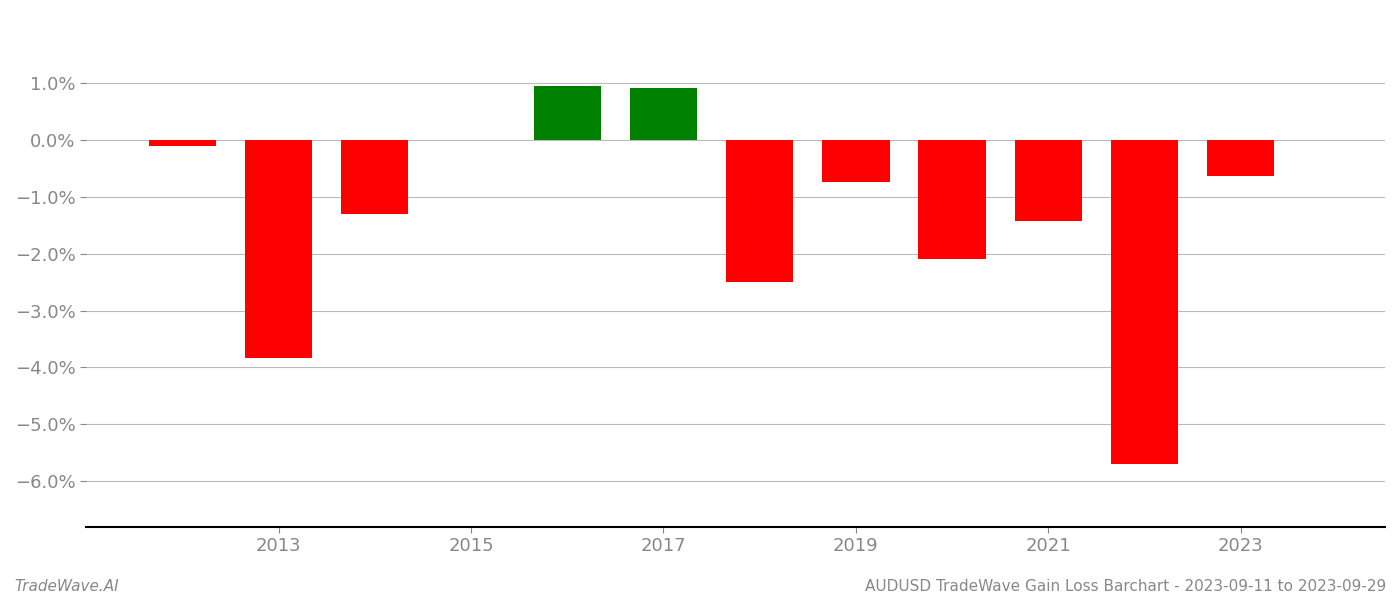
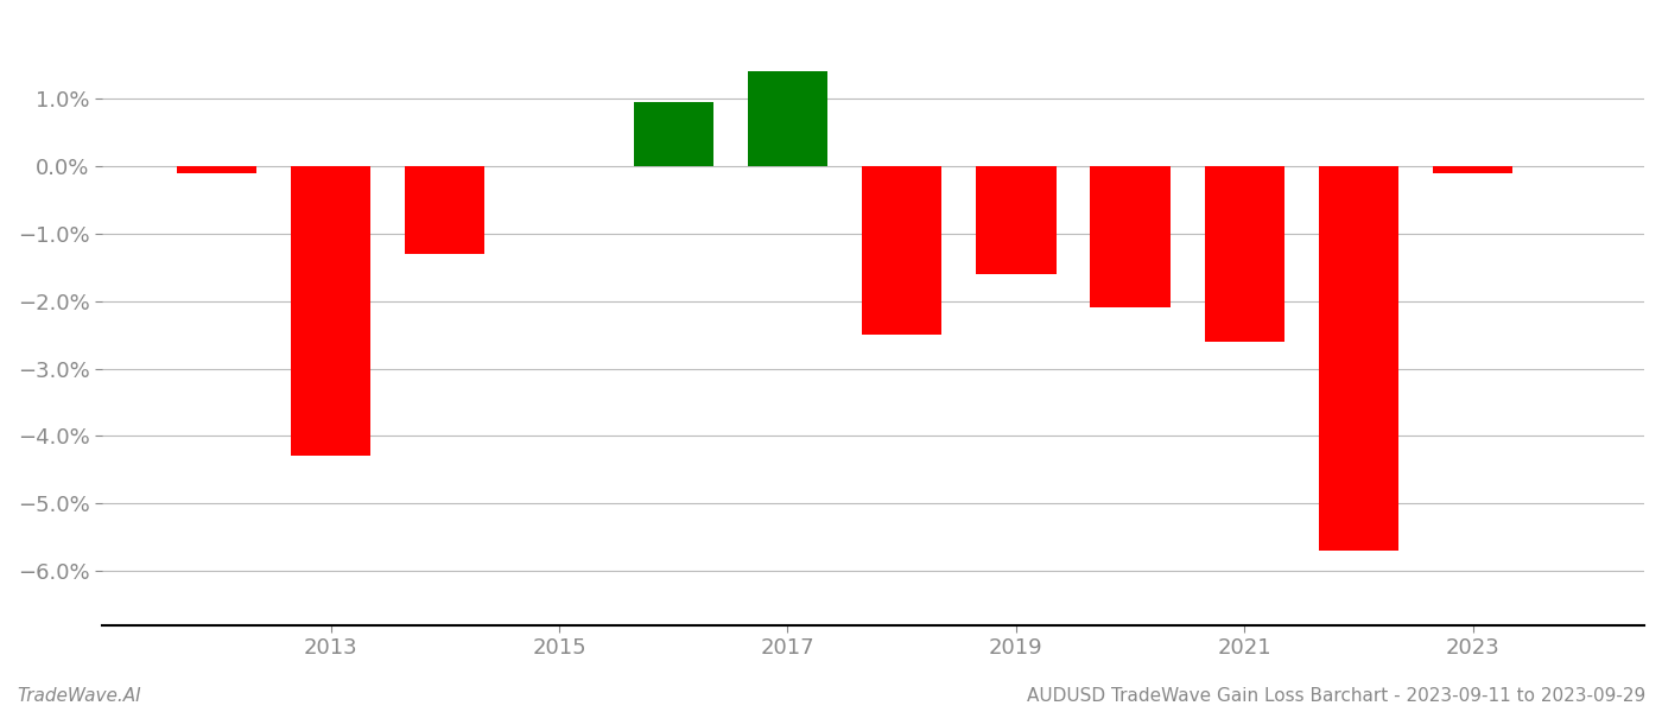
2013: -3.84% -> -4.30%
2017: 0.92% -> 1.40%
2019: -0.74% -> -1.60%
2021: -1.42% -> -2.60%
2023: -0.64% -> -0.10%
